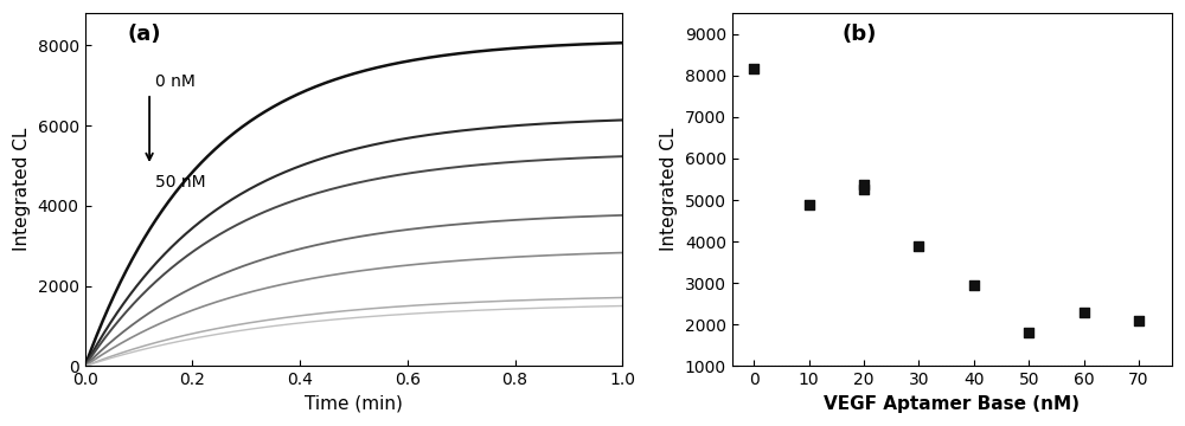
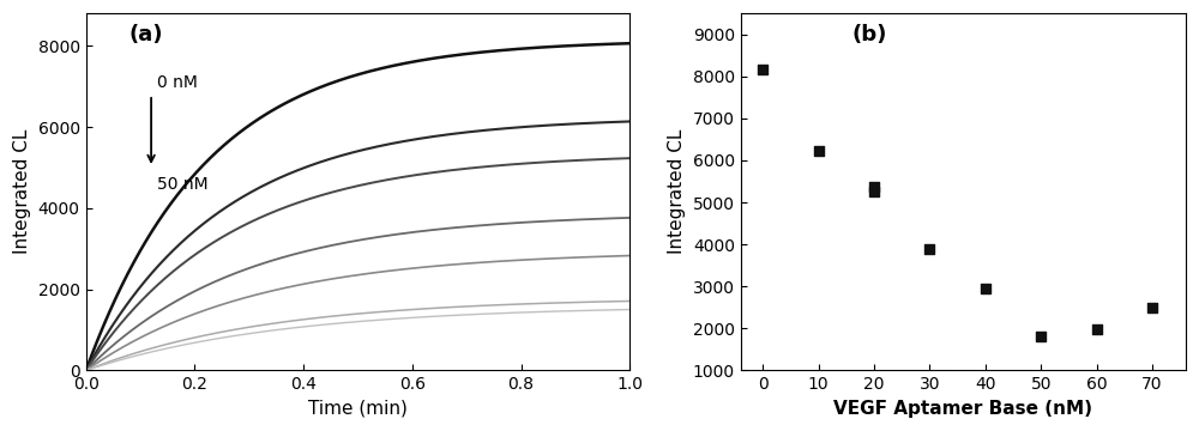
10: 4900 -> 6230
60: 2300 -> 1970
70: 2100 -> 2500
